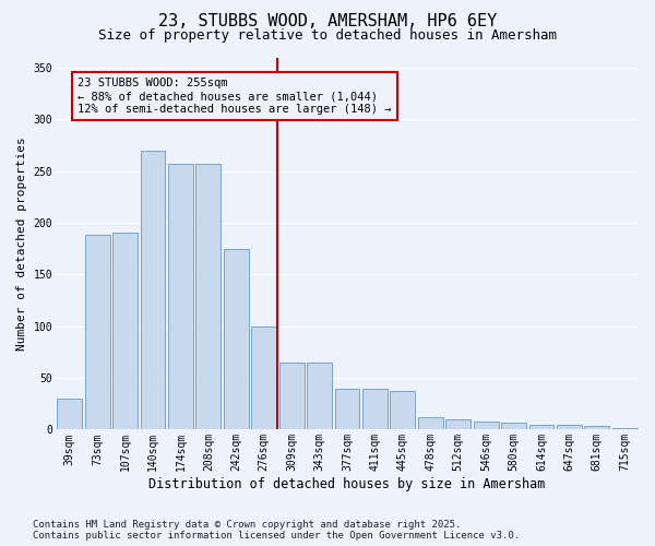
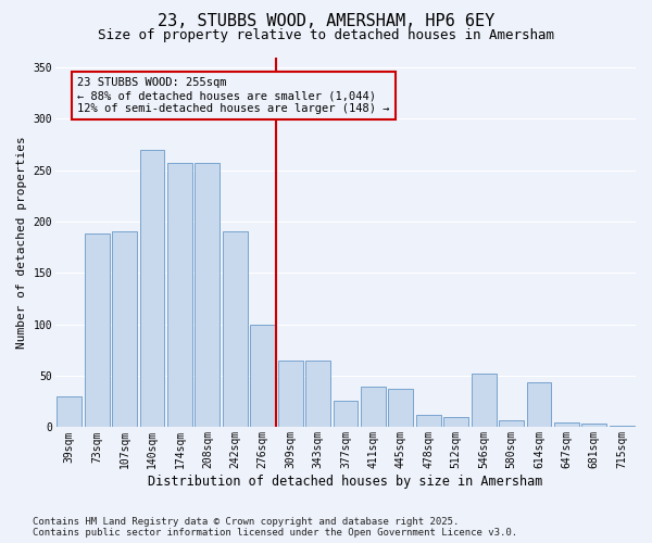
242sqm: 175 -> 190
377sqm: 40 -> 26
546sqm: 8 -> 52
614sqm: 5 -> 44
